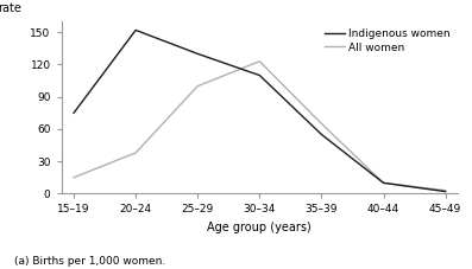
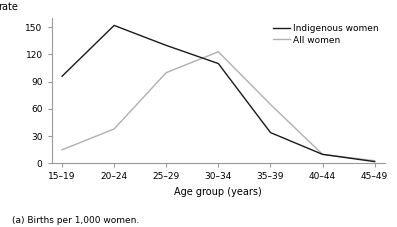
Indigenous women/15–19: 75 -> 96
Indigenous women/35–39: 55 -> 34
